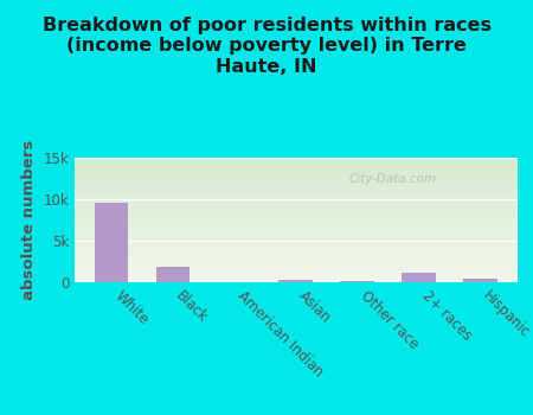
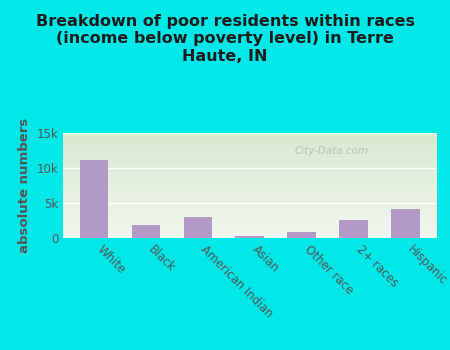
White: 9.6k -> 11.2k
American Indian: 0.0k -> 3.0k
Other race: 0.1k -> 0.8k
2+ races: 1.1k -> 2.6k
Hispanic: 0.4k -> 4.2k
